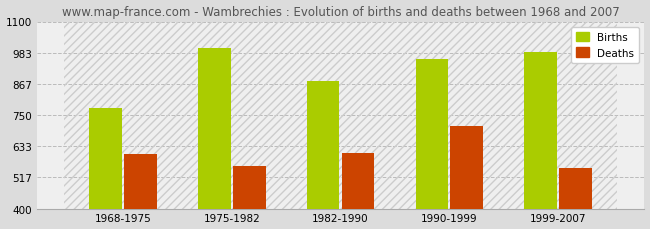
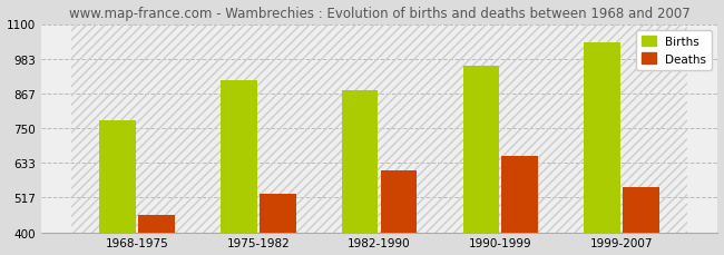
Deaths/1968-1975: 605 -> 458
Births/1975-1982: 1000 -> 912
Deaths/1975-1982: 560 -> 530
Deaths/1990-1999: 710 -> 655
Births/1999-2007: 985 -> 1038
